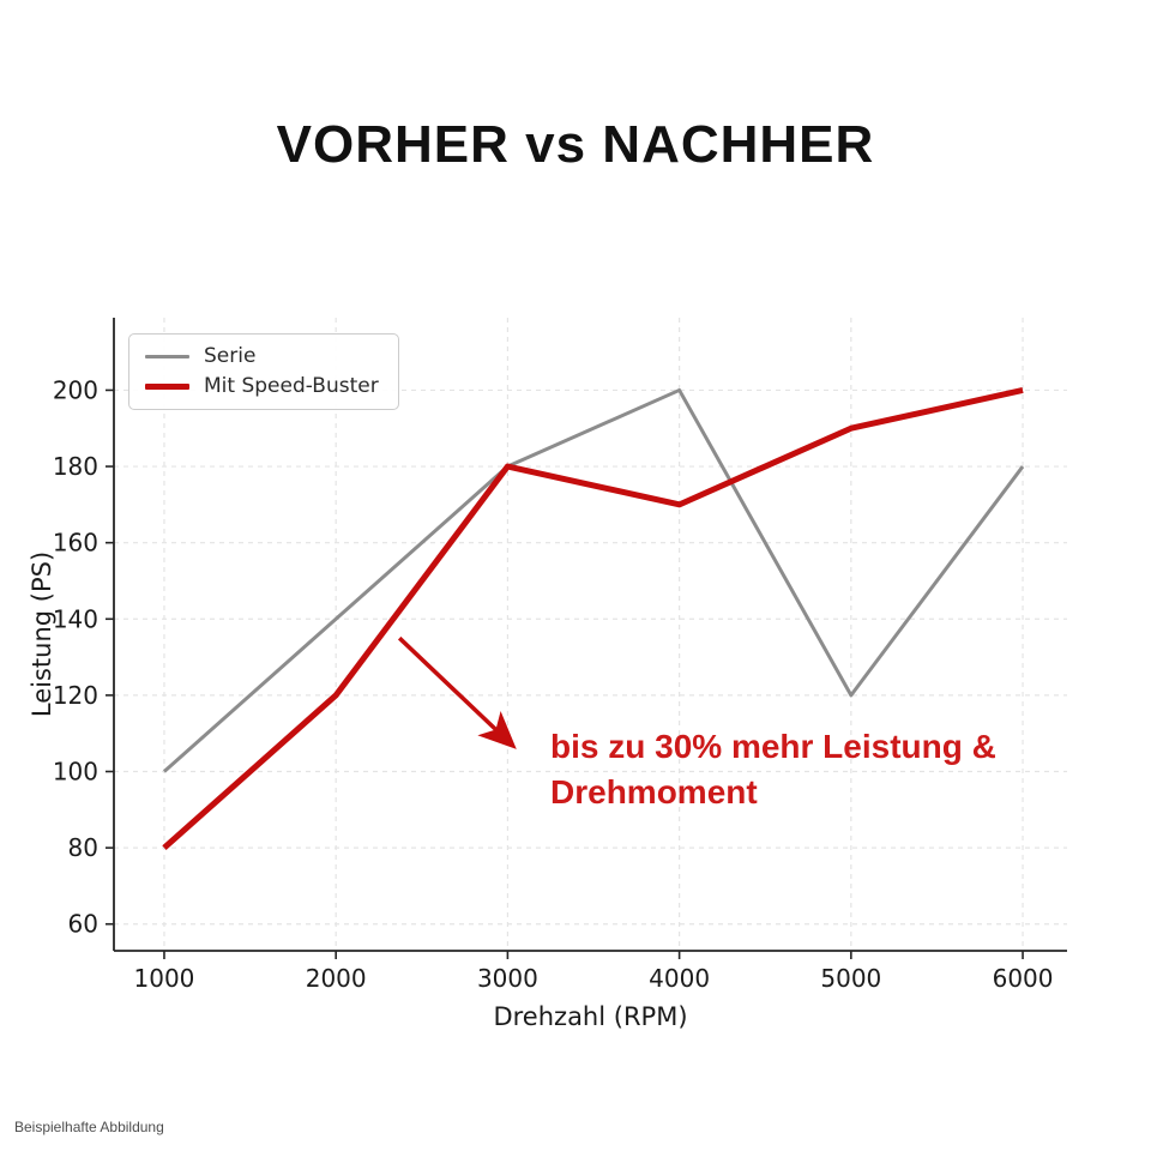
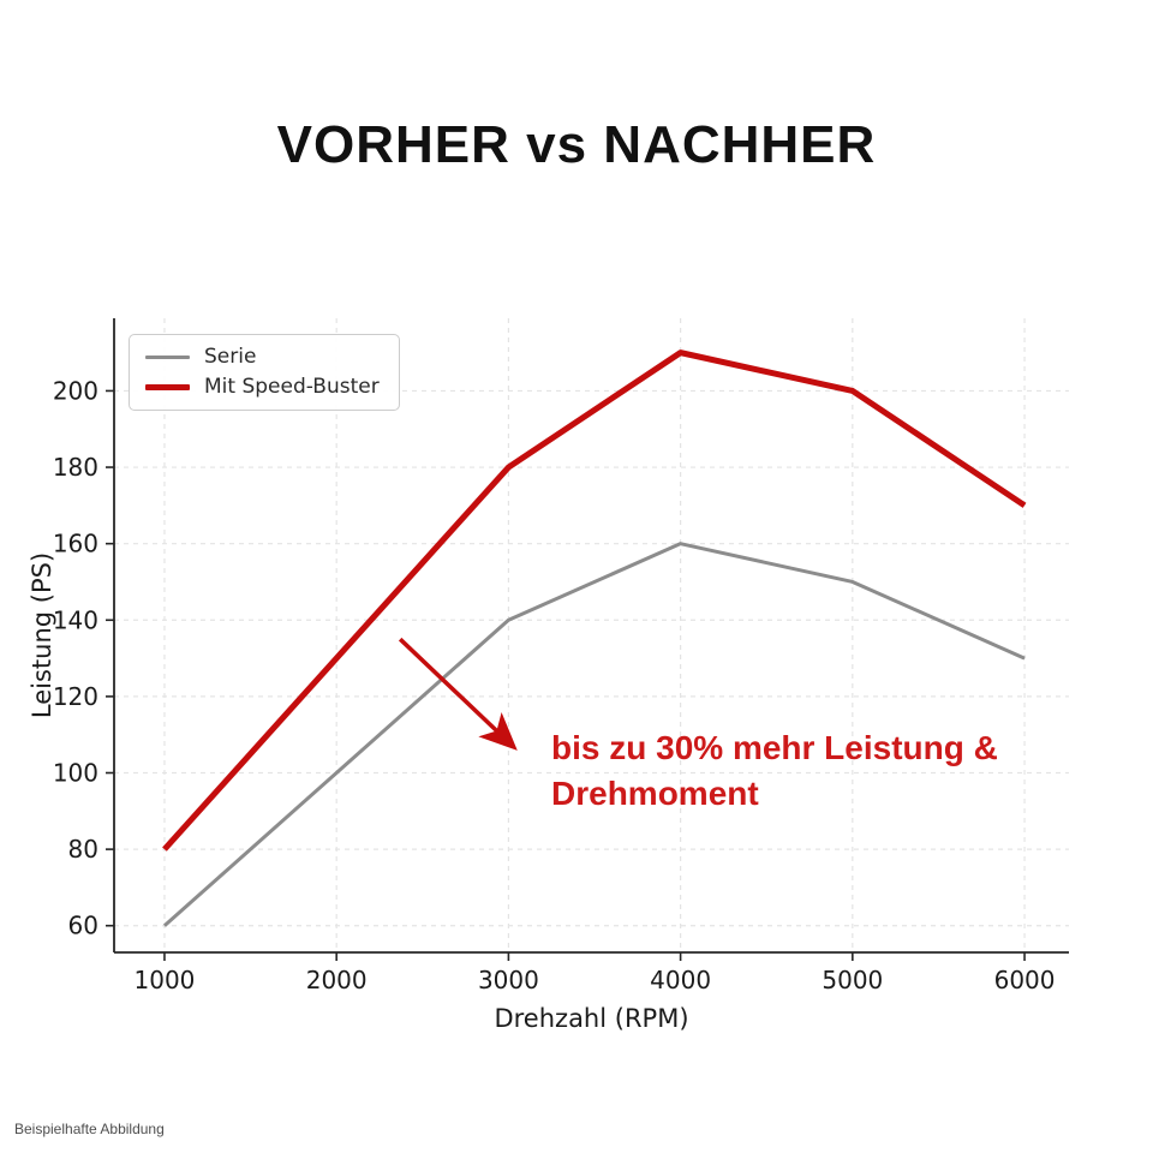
Serie/1000: 100 -> 60
Serie/2000: 140 -> 100
Mit Speed-Buster/2000: 120 -> 130
Serie/3000: 180 -> 140
Serie/4000: 200 -> 160
Mit Speed-Buster/4000: 170 -> 210
Serie/5000: 120 -> 150
Mit Speed-Buster/5000: 190 -> 200
Serie/6000: 180 -> 130
Mit Speed-Buster/6000: 200 -> 170
